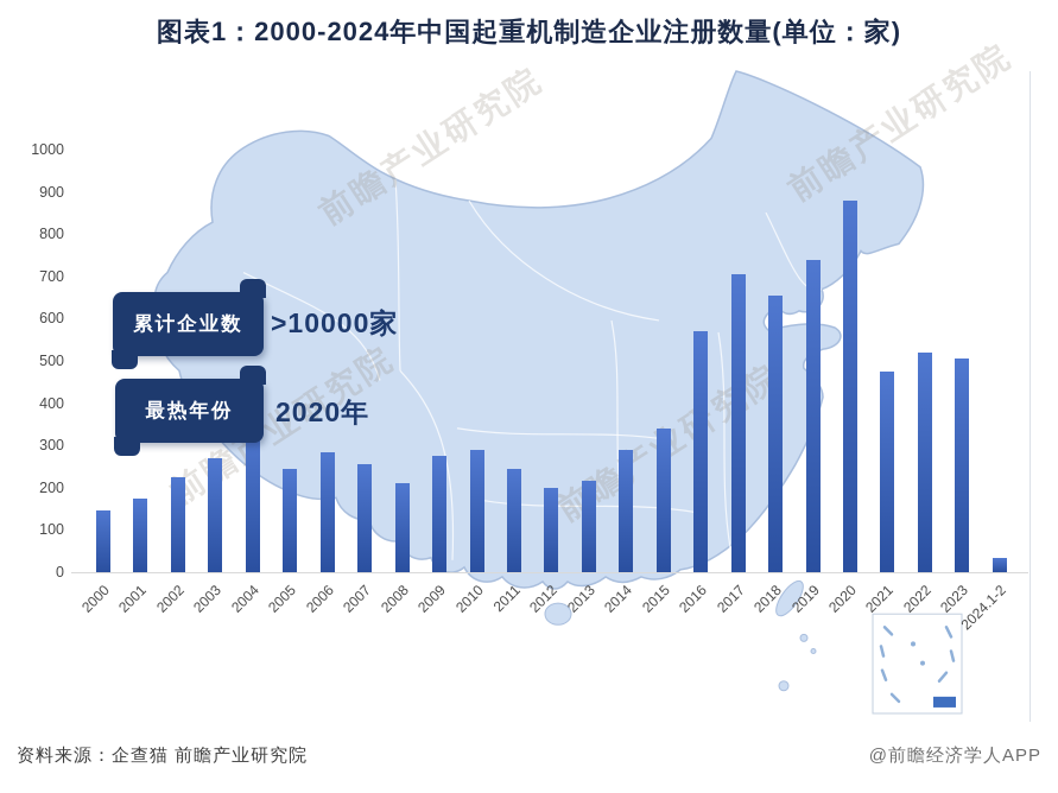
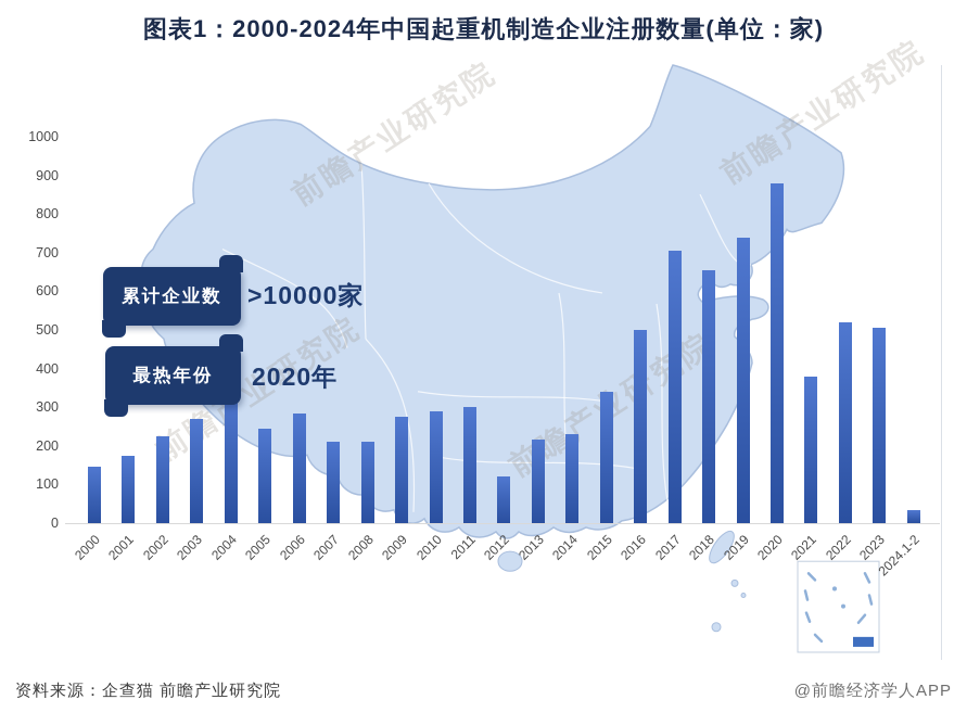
2007: 260 -> 210
2011: 240 -> 300
2012: 200 -> 120
2014: 290 -> 230
2016: 570 -> 500
2021: 480 -> 380
